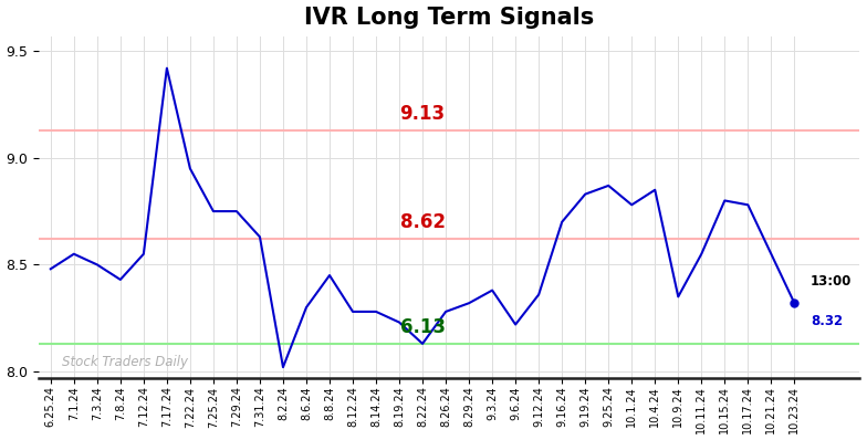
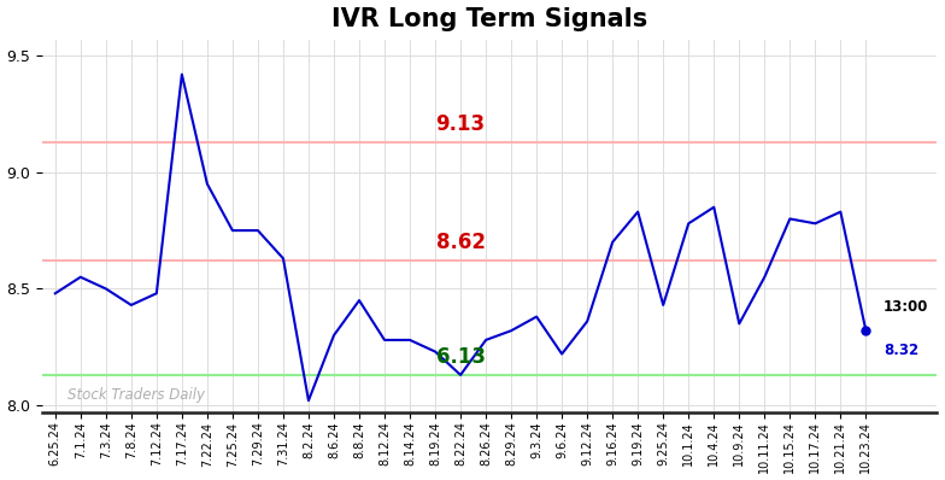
7.12.24: 8.55 -> 8.48
9.25.24: 8.87 -> 8.43
10.21.24: 8.55 -> 8.83
